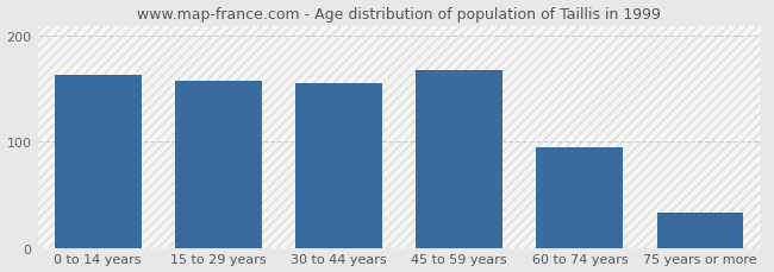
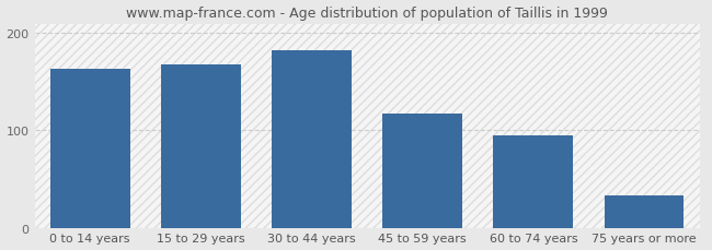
15 to 29 years: 158 -> 168
30 to 44 years: 156 -> 182
45 to 59 years: 168 -> 117
